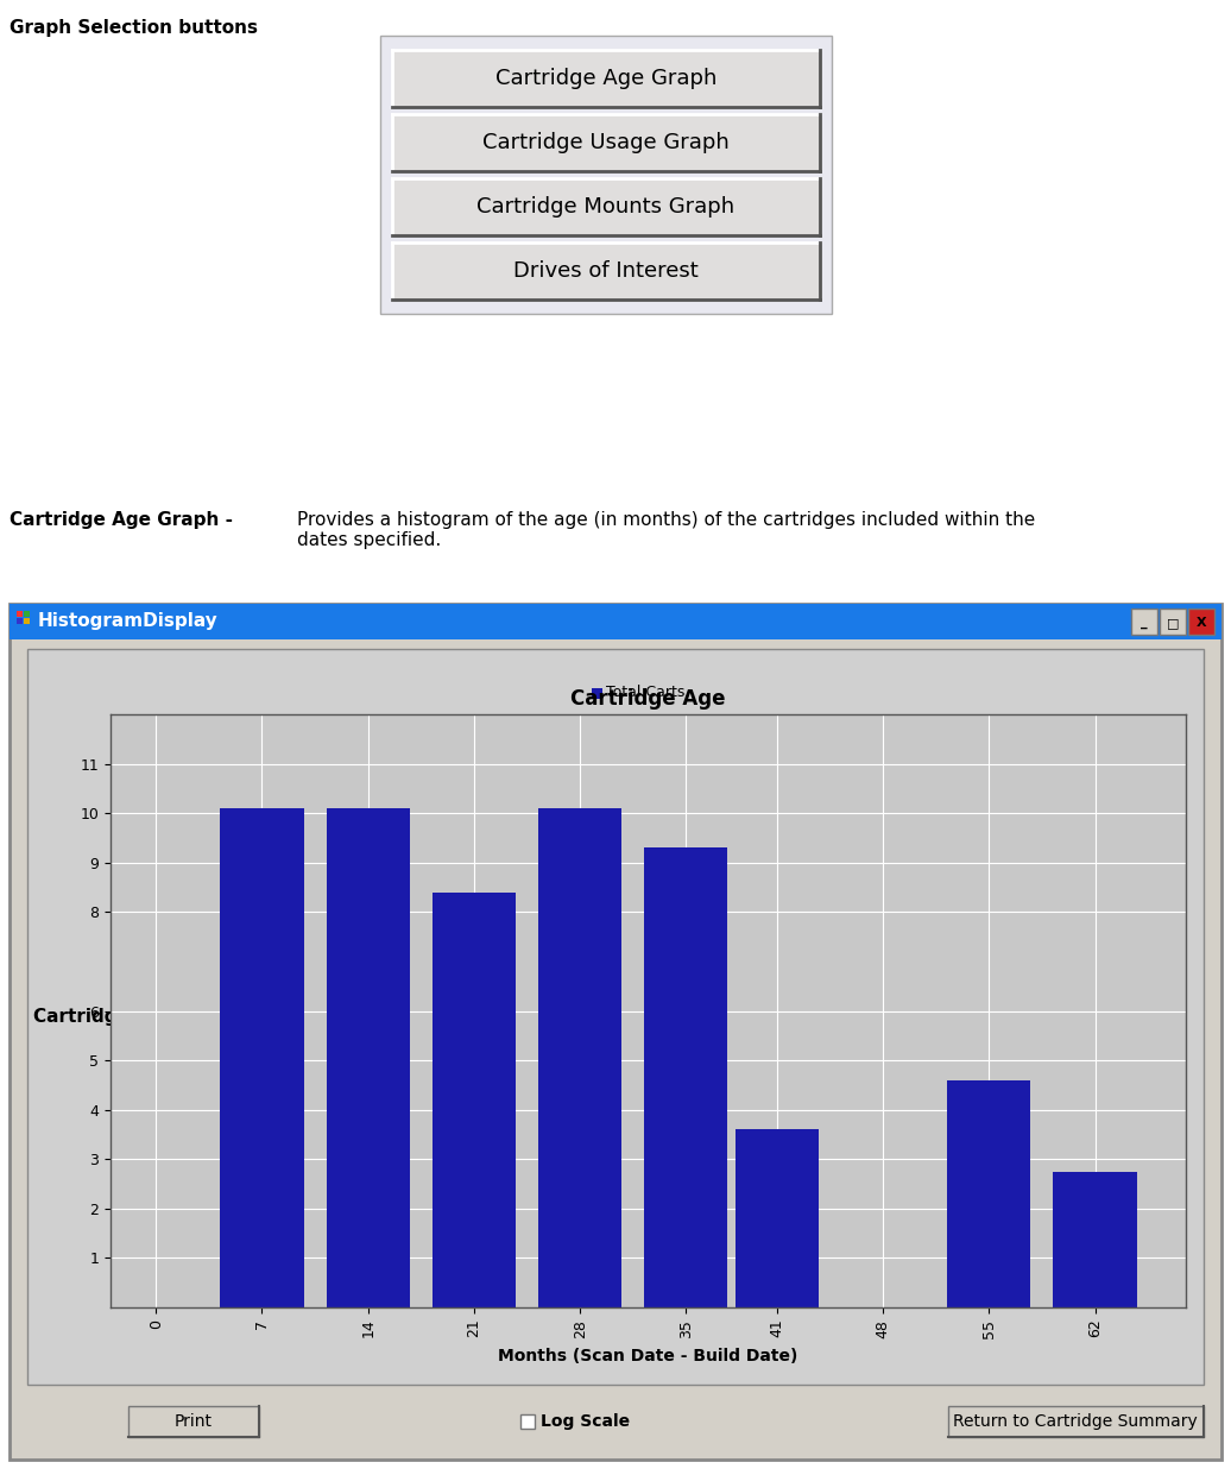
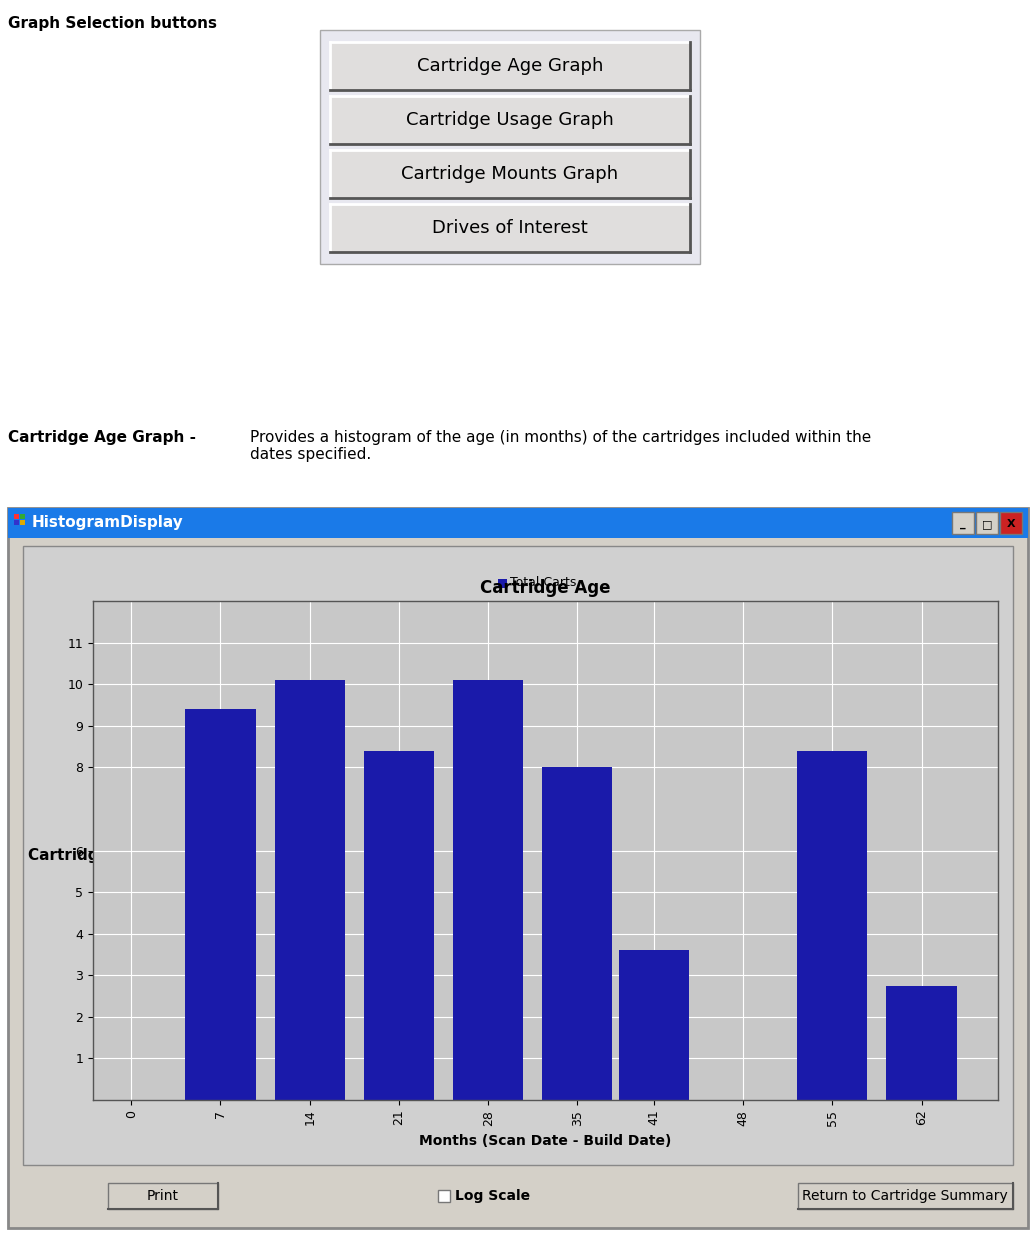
7: 10.10 -> 9.40
35: 9.30 -> 8.00
55: 4.60 -> 8.40
